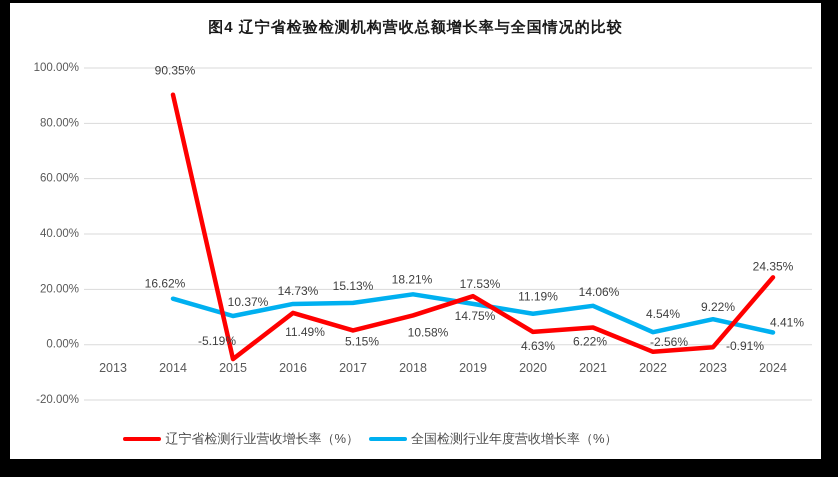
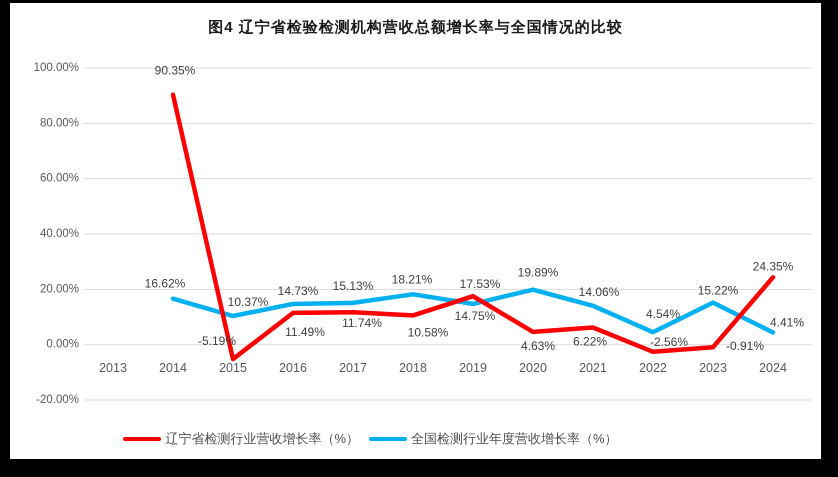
辽宁省检测行业营收增长率（%）/2017: 5.15% -> 11.74%
全国检测行业年度营收增长率（%）/2020: 11.19% -> 19.89%
全国检测行业年度营收增长率（%）/2023: 9.22% -> 15.22%
